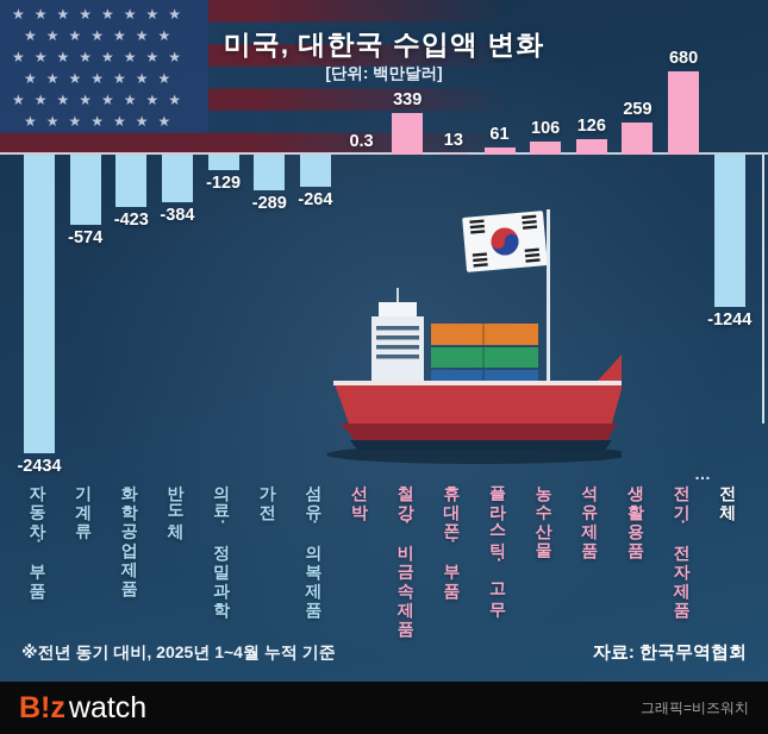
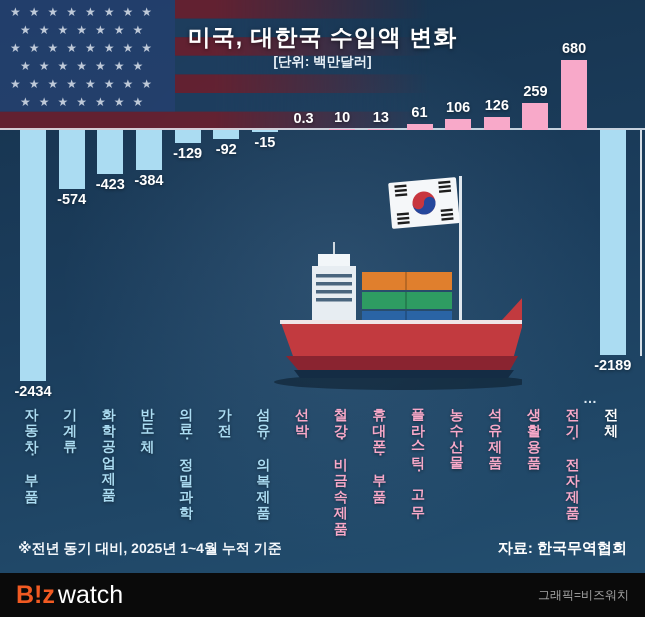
가전: -289 -> -92
섬유·의복제품: -264 -> -15
철강·비금속제품: 339 -> 10
전체: -1244 -> -2189
